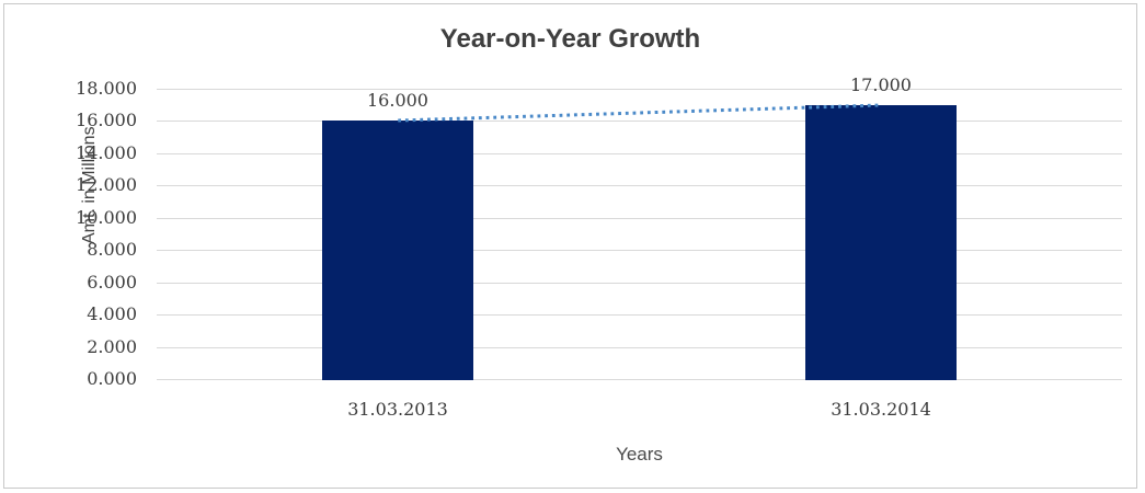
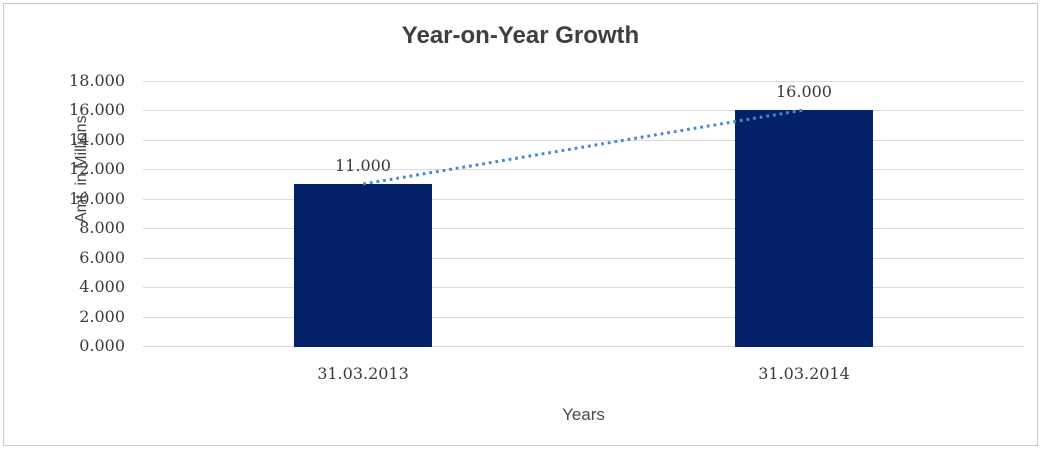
31.03.2013: 16.000 -> 11.000
31.03.2014: 17.000 -> 16.000
